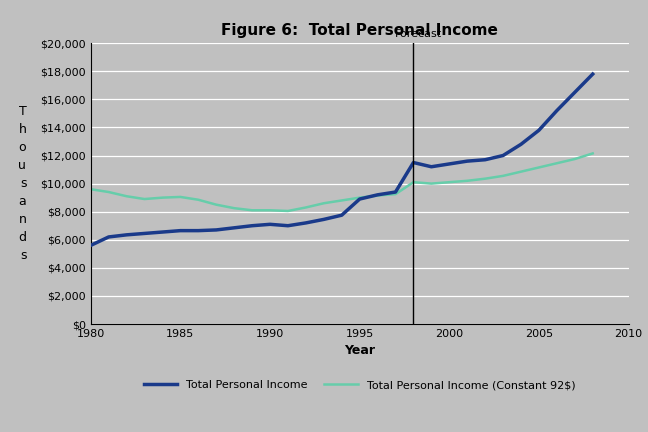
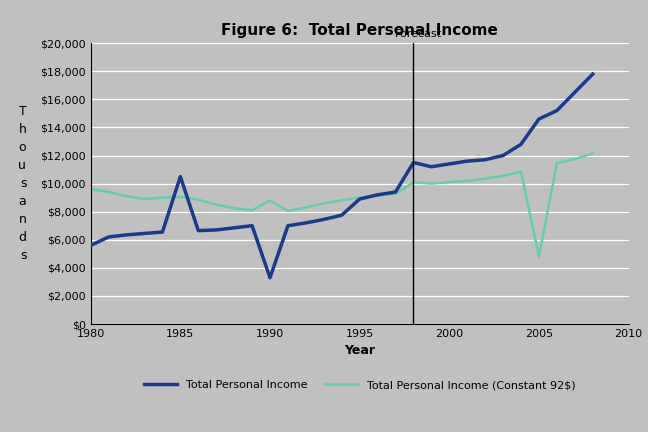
Total Personal Income/1985: $6,600 -> $10,500
Total Personal Income/1990: $7,100 -> $3,300
Total Personal Income (Constant 92$)/1990: $8,100 -> $8,800
Total Personal Income/2005: $13,800 -> $14,600
Total Personal Income (Constant 92$)/2005: $11,200 -> $4,800
